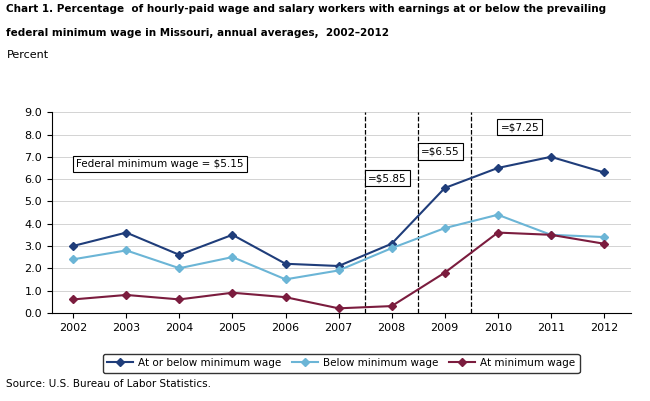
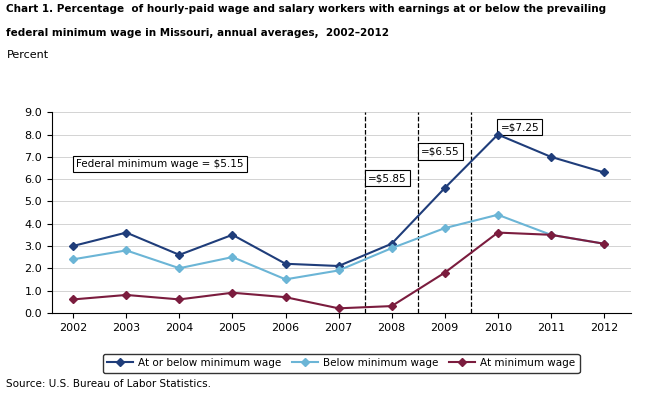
At or below minimum wage/2010: 6.5 -> 8.0
Below minimum wage/2012: 3.4 -> 3.1
